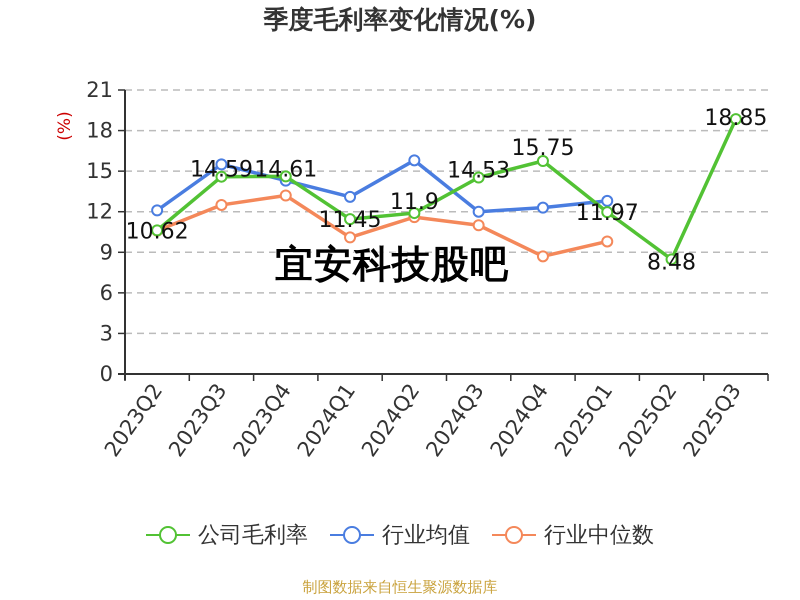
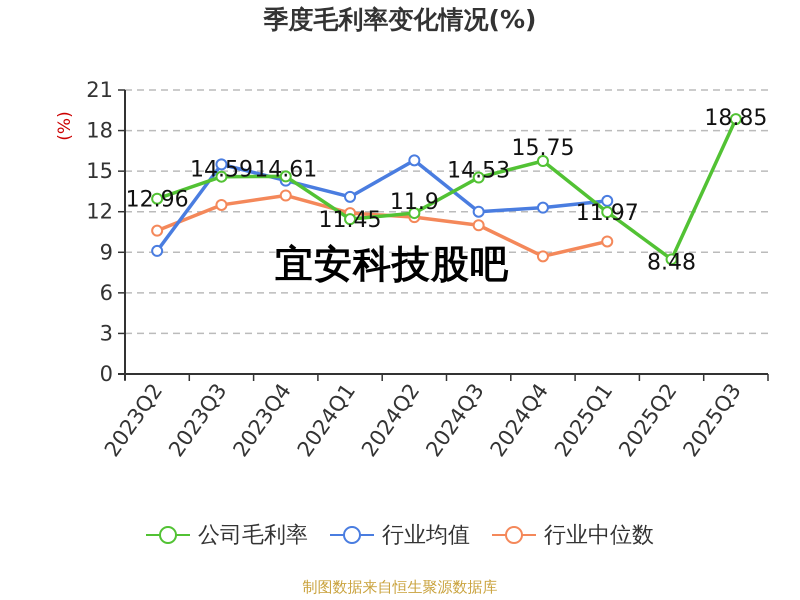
公司毛利率/2023Q2: 10.62 -> 12.96
行业均值/2023Q2: 12.1 -> 9.1
行业中位数/2024Q1: 10.1 -> 11.9
